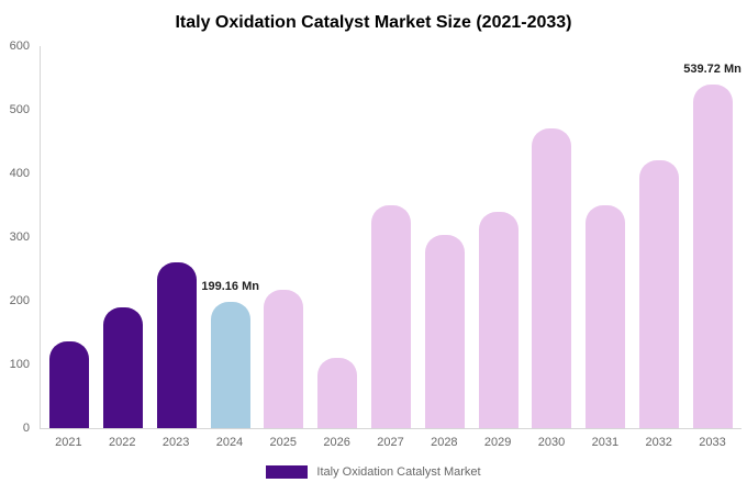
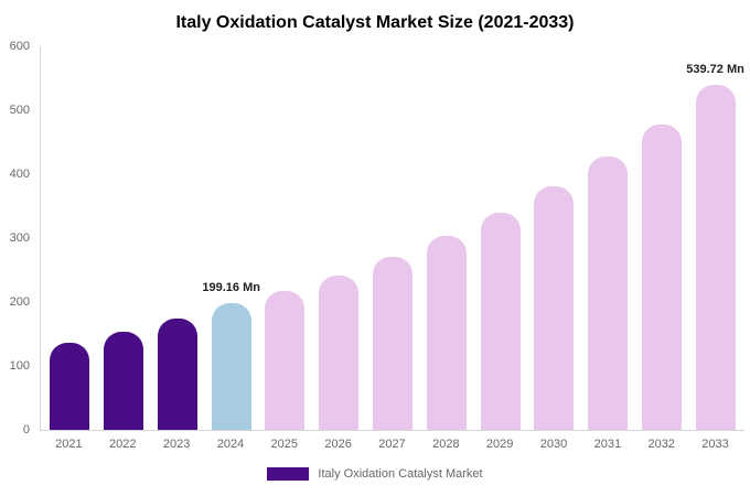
2022: 190 -> 150
2023: 260 -> 170
2026: 110 -> 240
2027: 350 -> 270
2030: 470 -> 380
2031: 350 -> 430
2032: 420 -> 480
